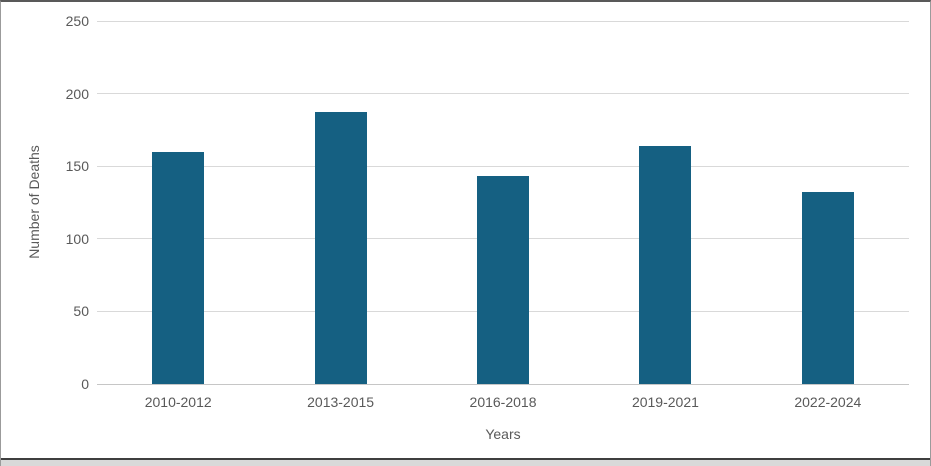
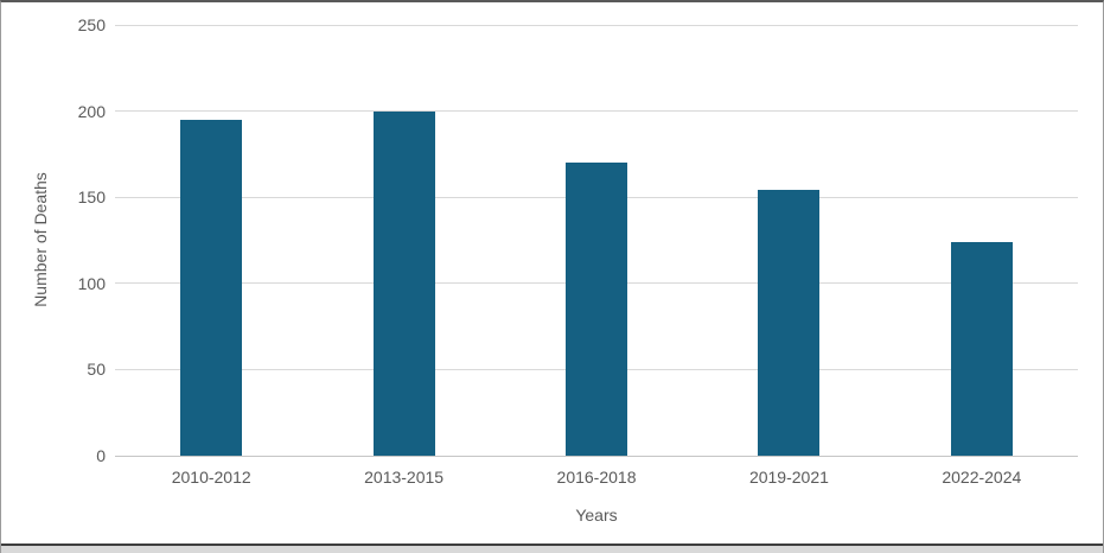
2010-2012: 160 -> 195
2013-2015: 187 -> 200
2016-2018: 143 -> 170
2019-2021: 164 -> 154
2022-2024: 132 -> 124
